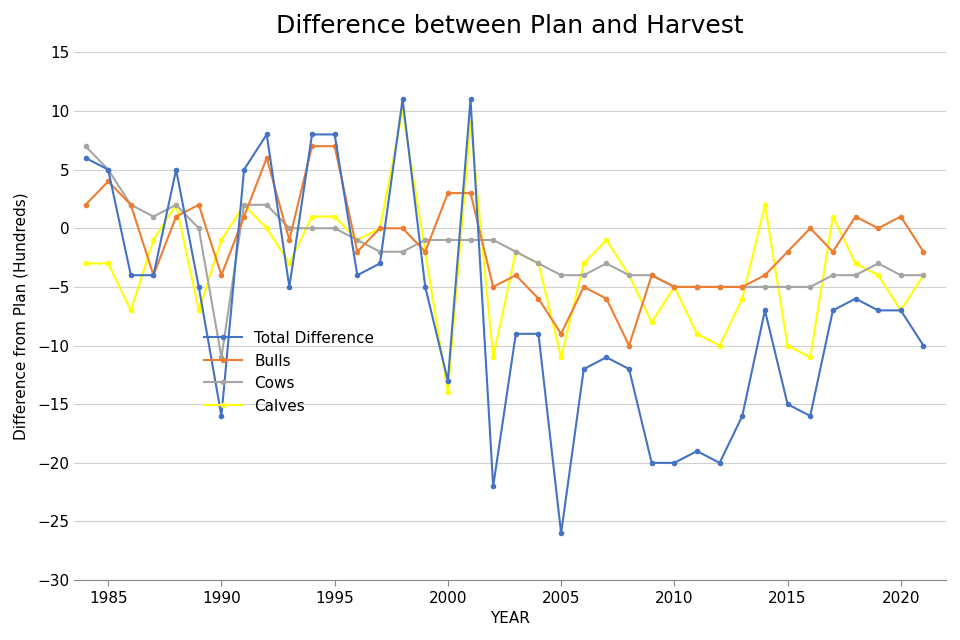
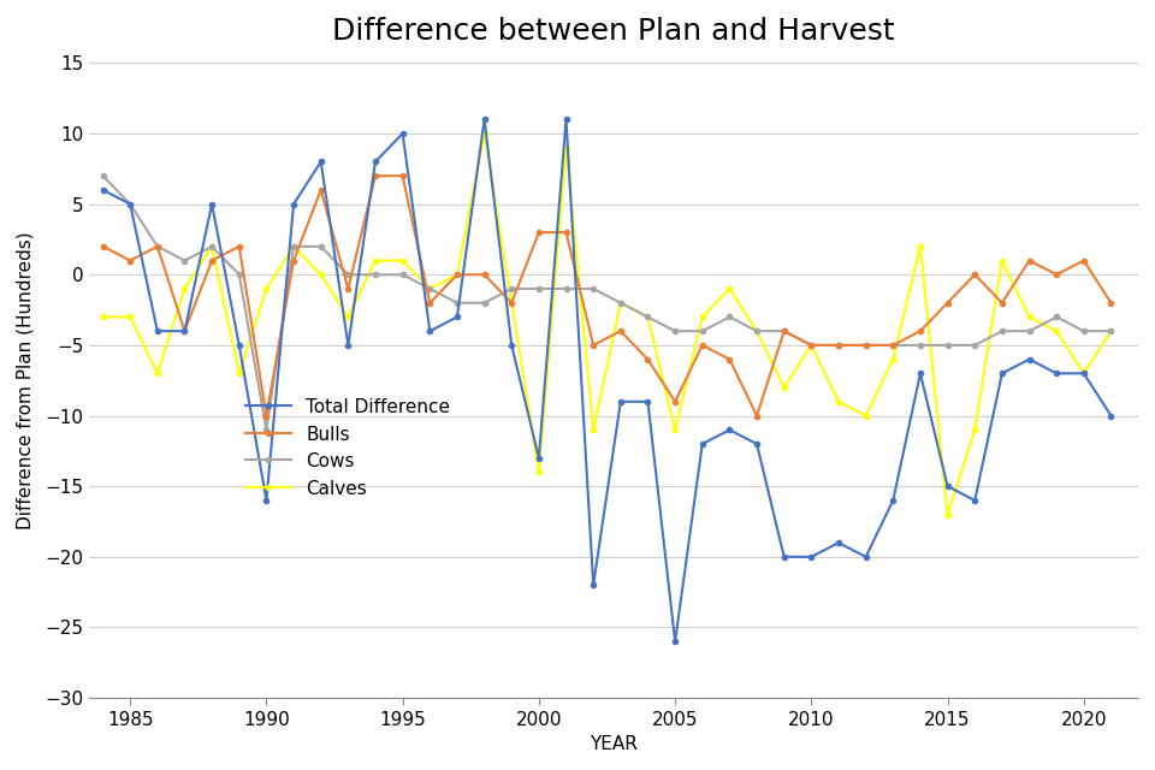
Bulls/1985: 4 -> 1
Bulls/1990: -4 -> -10
Total Difference/1995: 8 -> 10
Calves/2015: -10 -> -17
